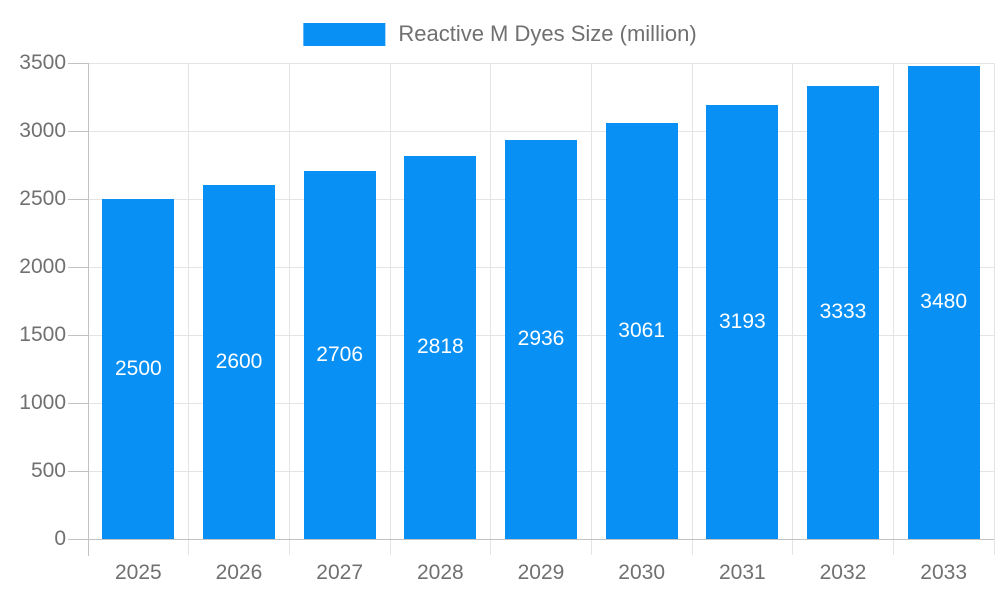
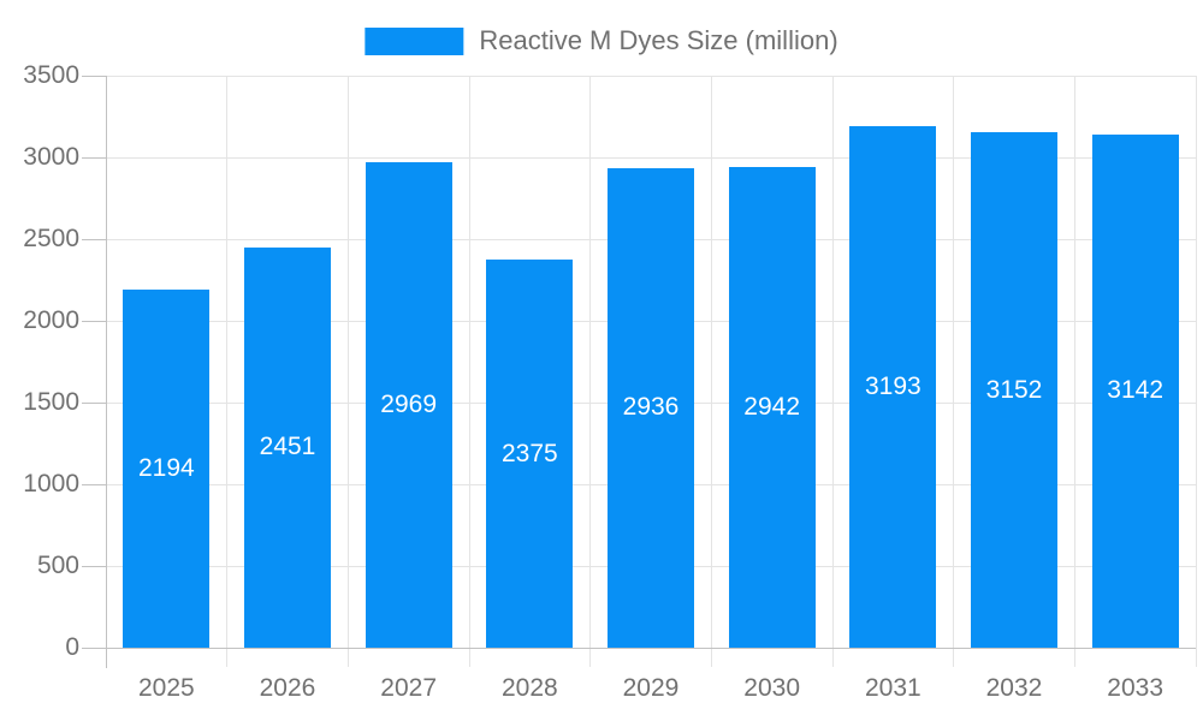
2025: 2500 -> 2194
2026: 2600 -> 2451
2027: 2706 -> 2969
2028: 2818 -> 2375
2030: 3061 -> 2942
2032: 3333 -> 3152
2033: 3480 -> 3142
